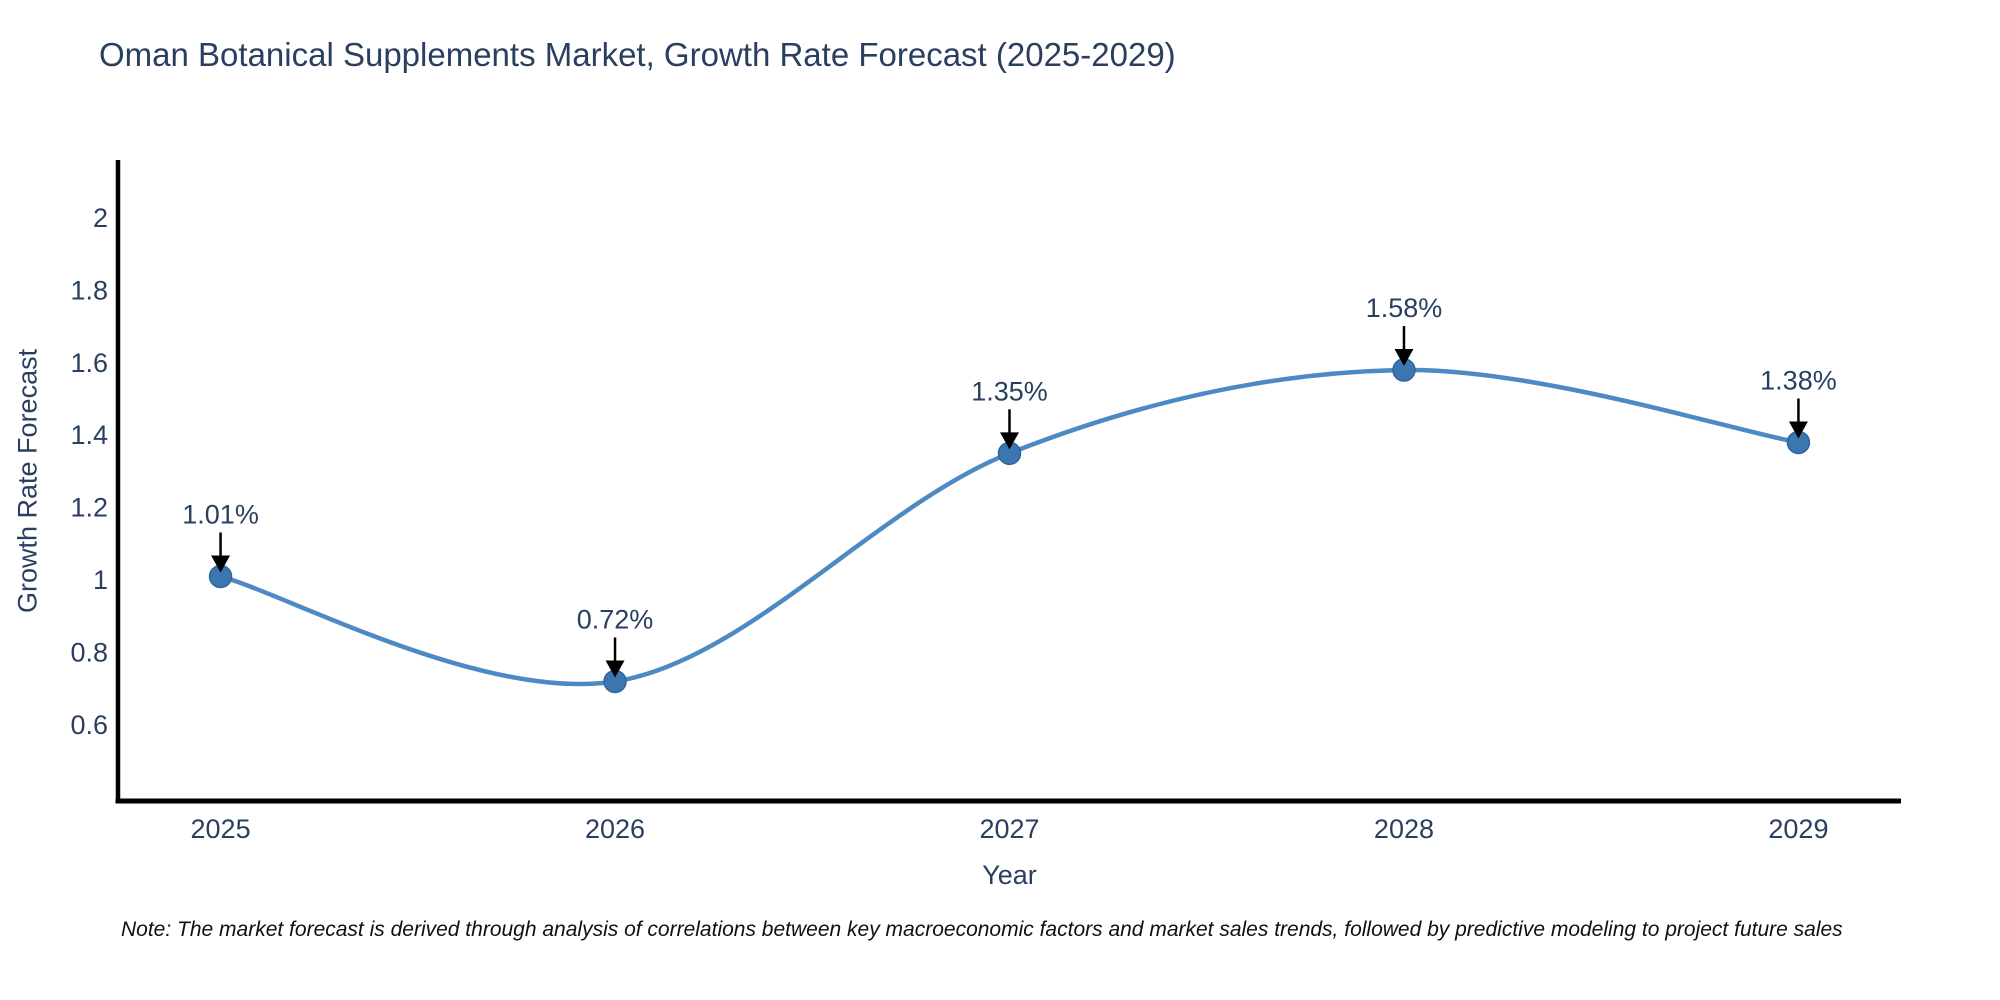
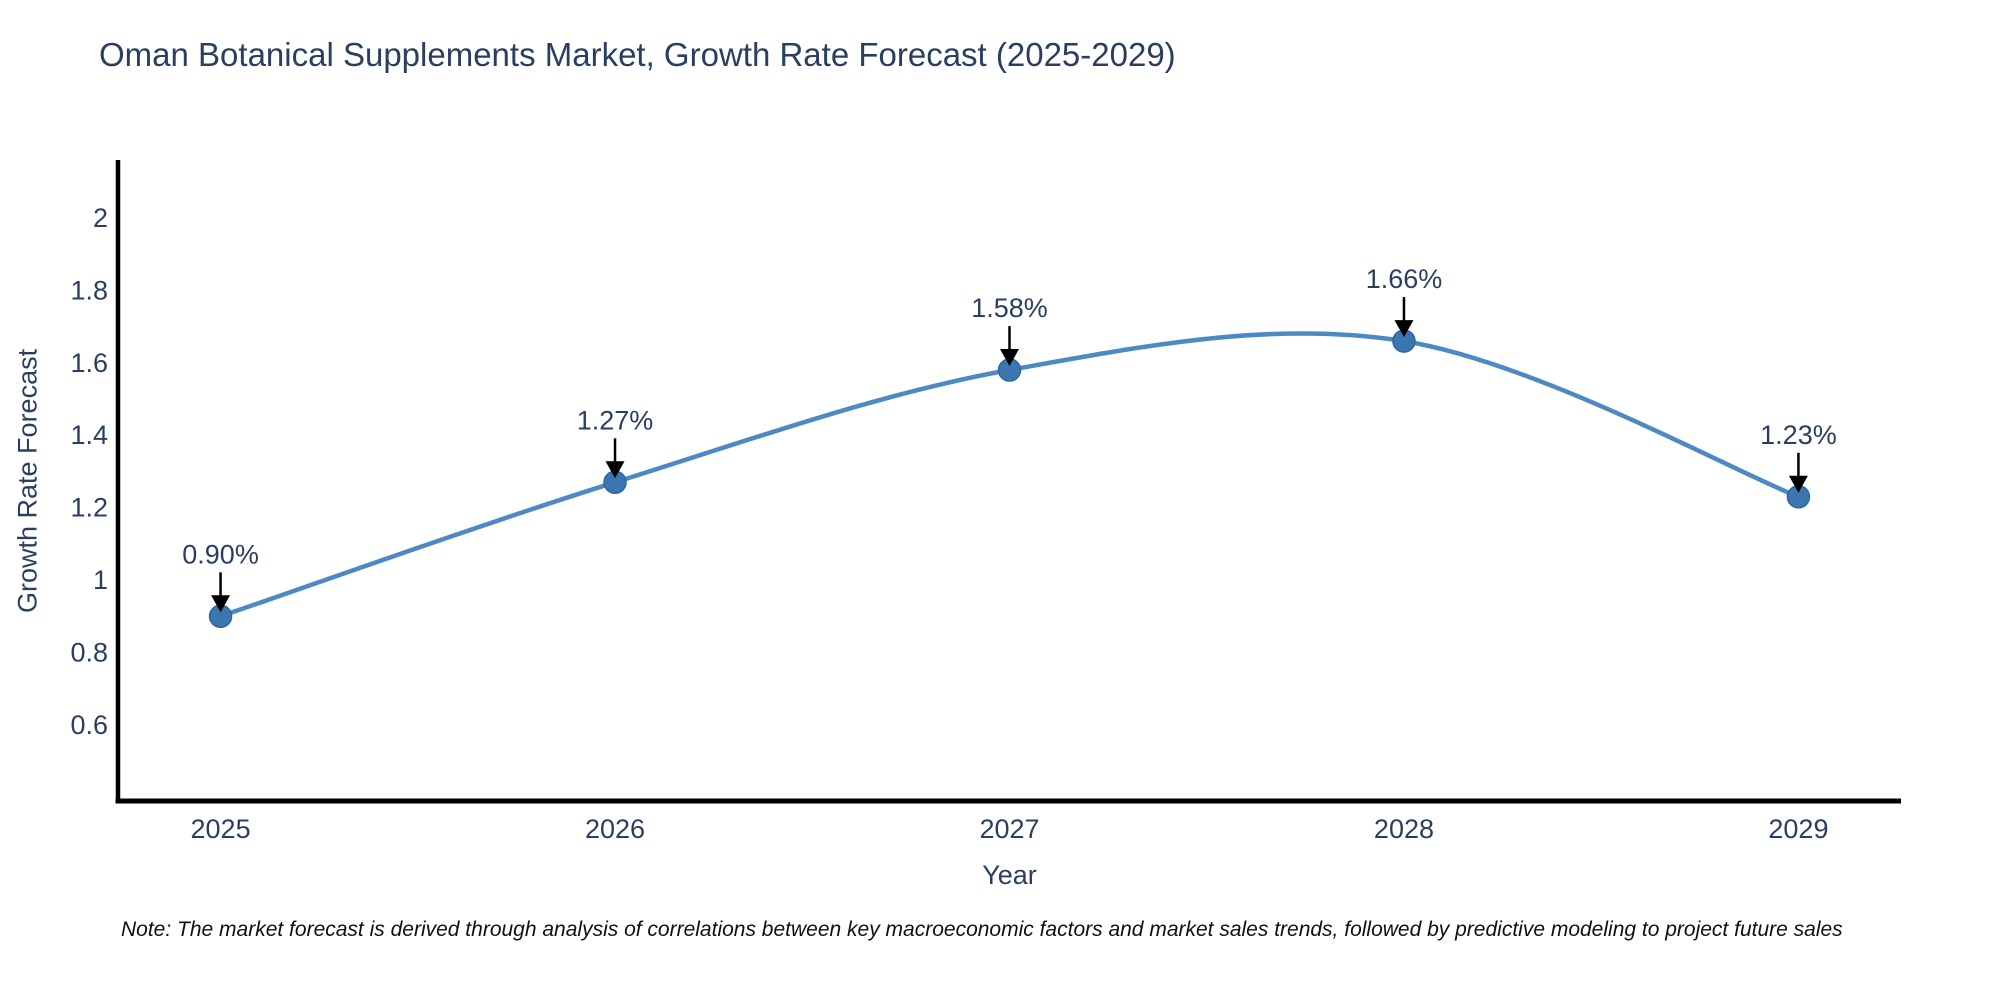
2025: 1.01% -> 0.90%
2026: 0.72% -> 1.27%
2027: 1.35% -> 1.58%
2028: 1.58% -> 1.66%
2029: 1.38% -> 1.23%
